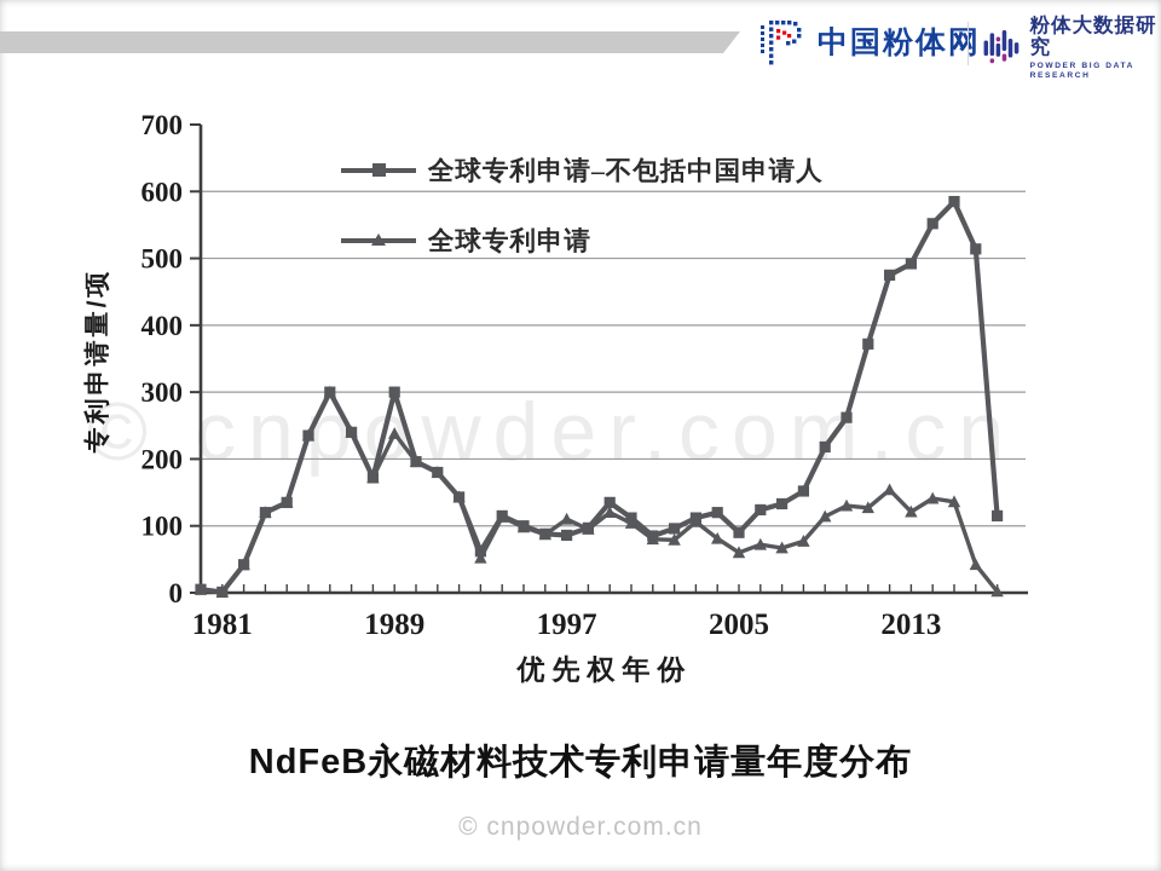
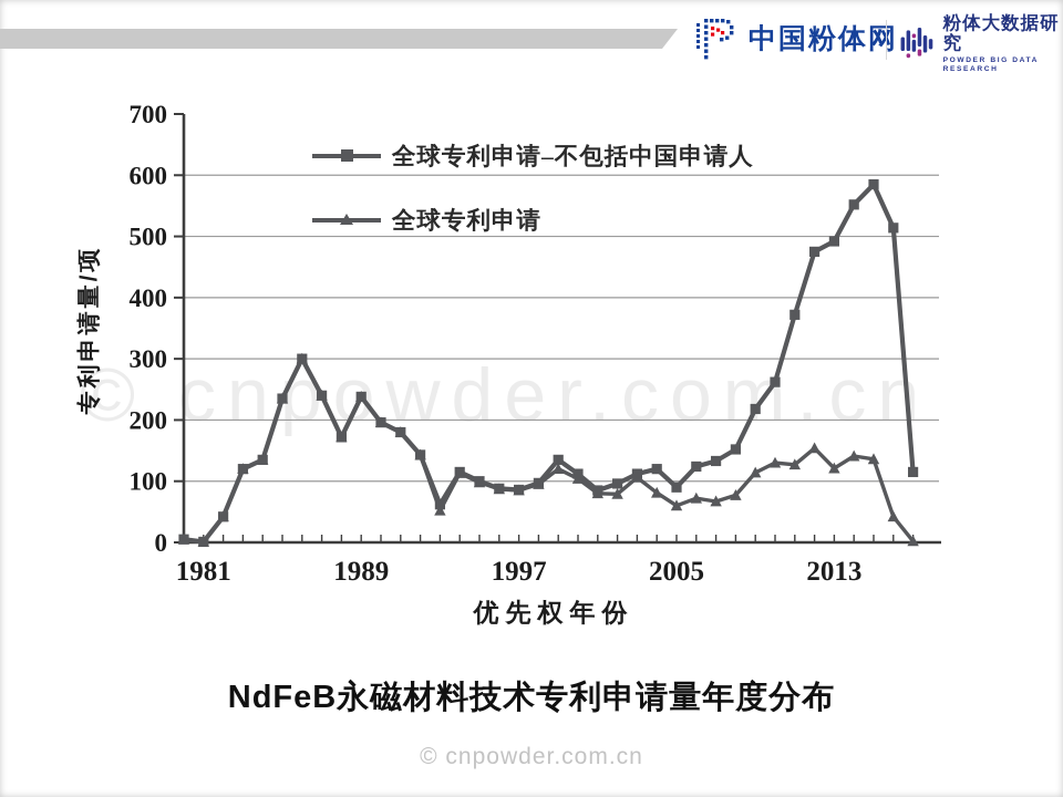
全球专利申请–不包括中国申请人/1989: 300 -> 240
全球专利申请/1997: 110 -> 80
